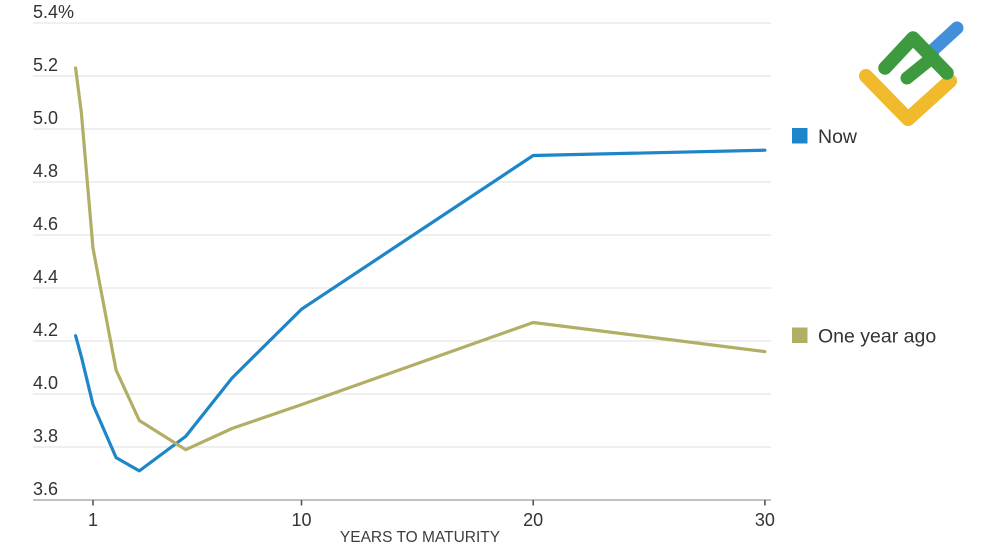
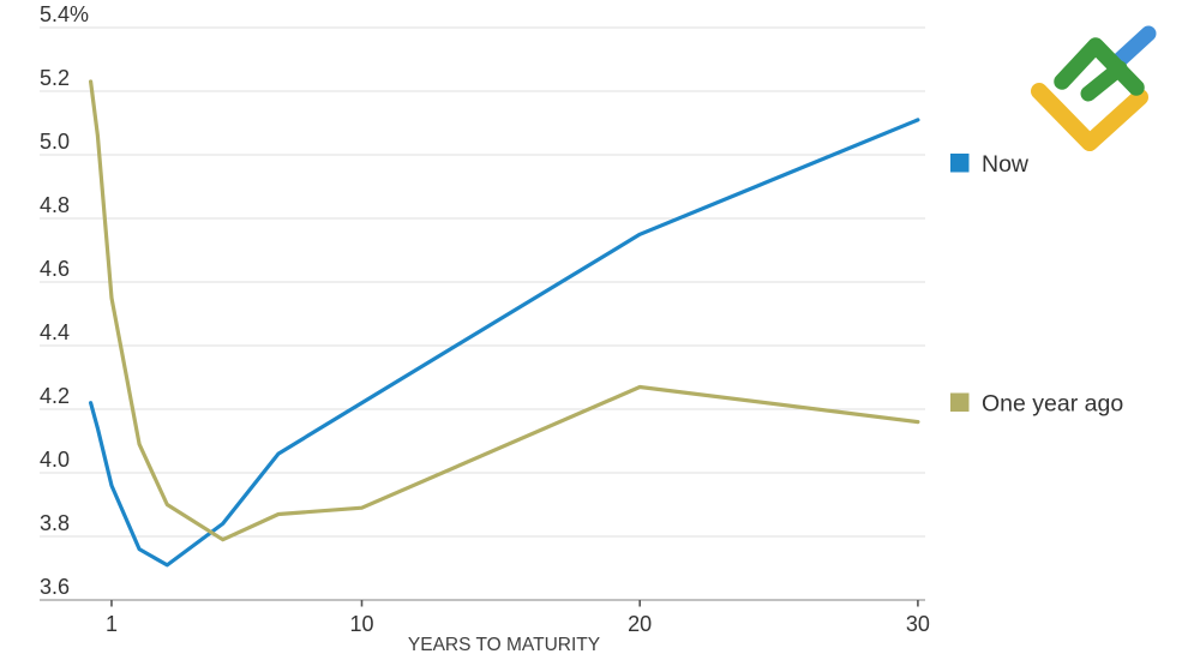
Now/10: 4.32% -> 4.22%
One year ago/10: 3.96% -> 3.89%
Now/20: 4.90% -> 4.75%
Now/30: 4.92% -> 5.11%
